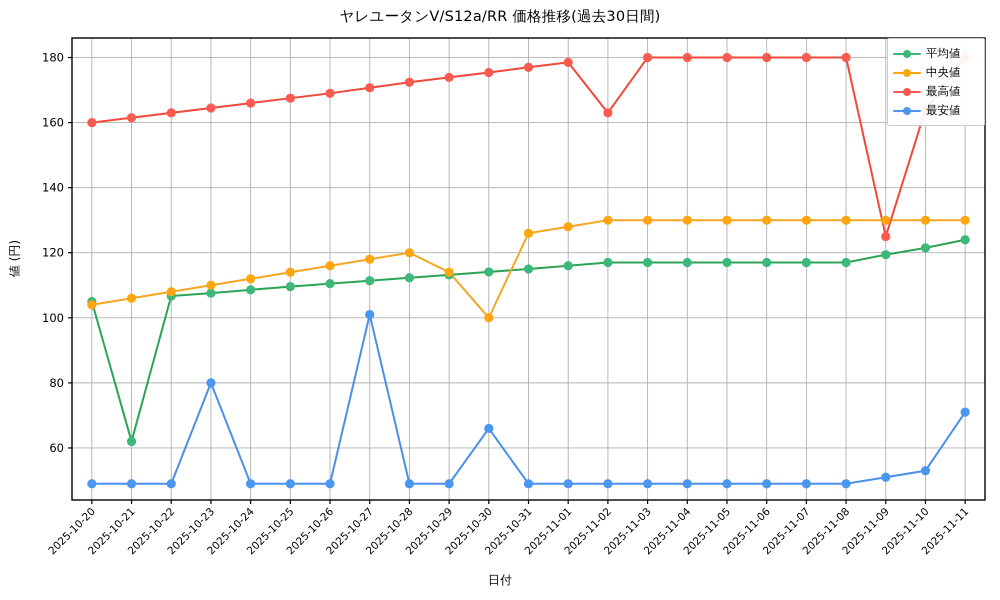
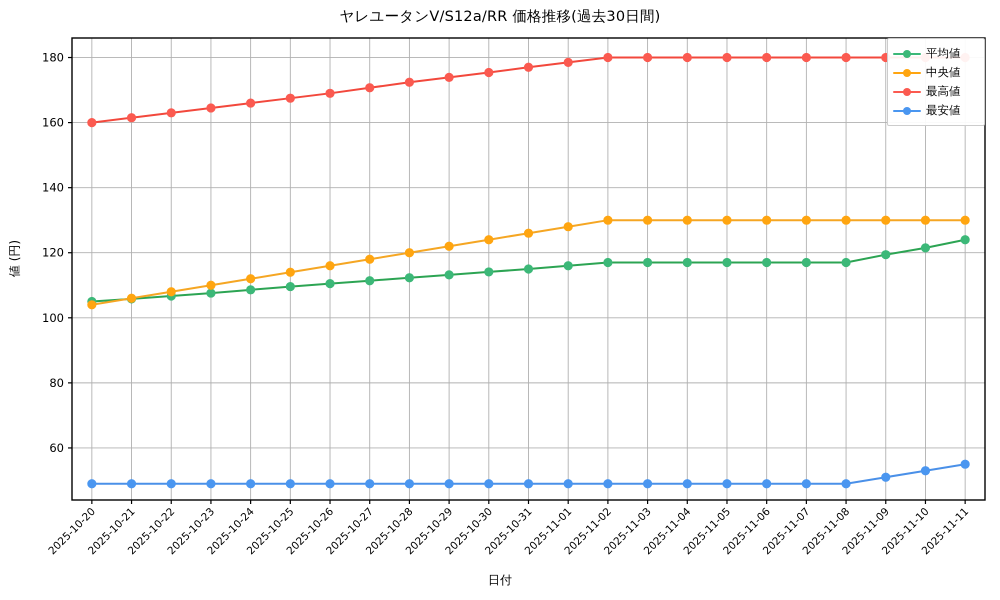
平均値/2025-10-21: 62 -> 106
最安値/2025-10-23: 80 -> 49
最安値/2025-10-27: 101 -> 49
中央値/2025-10-29: 114 -> 122
中央値/2025-10-30: 100 -> 124
最安値/2025-10-30: 66 -> 49
最高値/2025-11-02: 163 -> 180
最高値/2025-11-09: 125 -> 180
最高値/2025-11-10: 164 -> 180
最安値/2025-11-11: 71 -> 55
